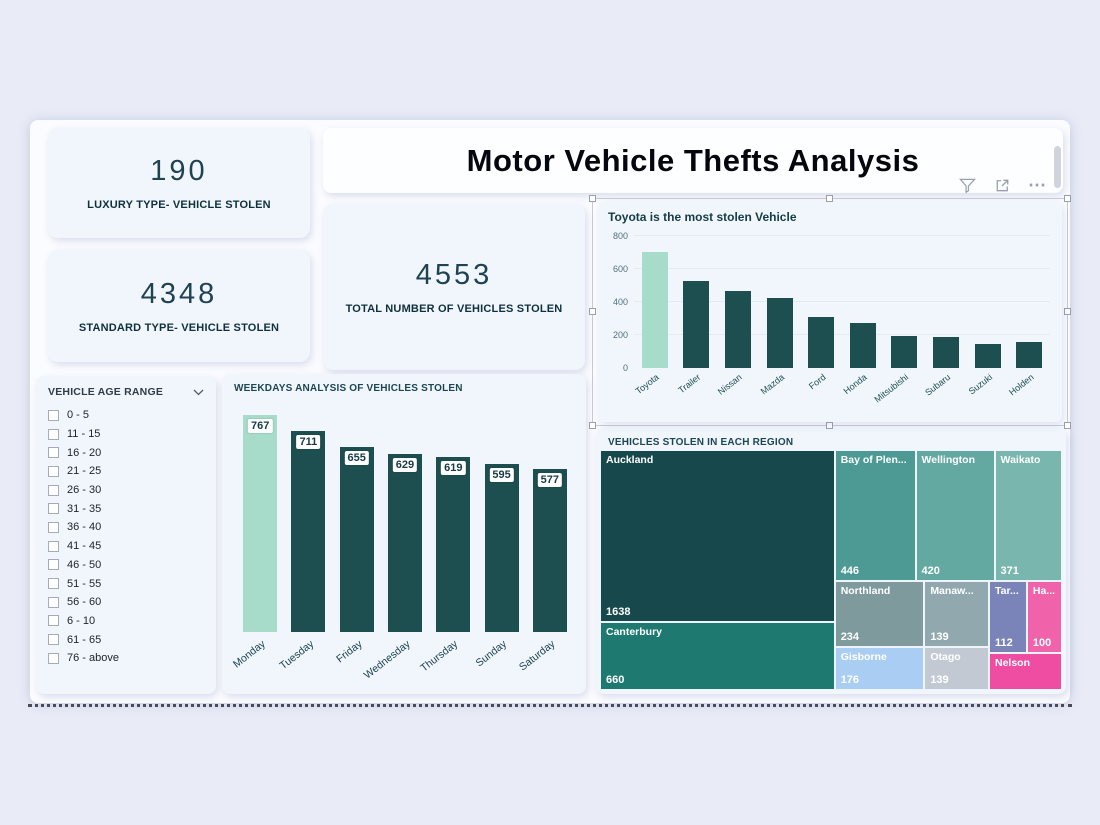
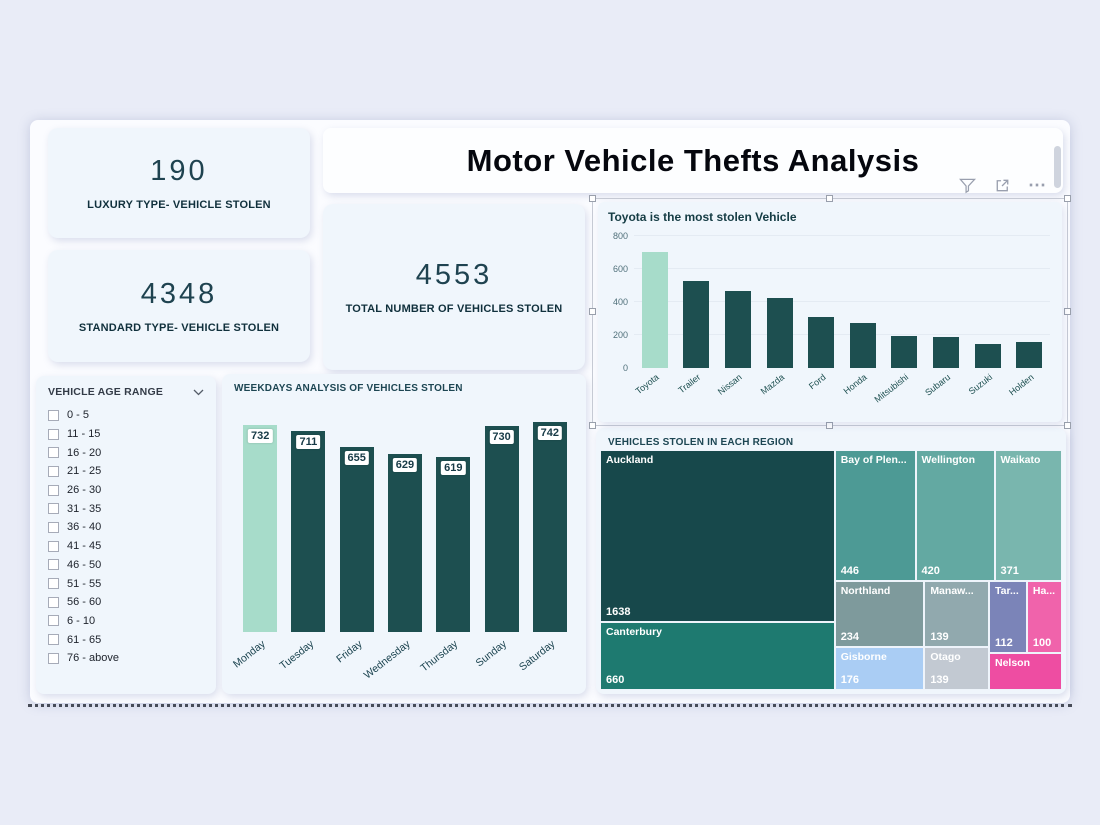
WEEKDAYS ANALYSIS OF VEHICLES STOLEN/Monday: 767 -> 732
WEEKDAYS ANALYSIS OF VEHICLES STOLEN/Sunday: 595 -> 730
WEEKDAYS ANALYSIS OF VEHICLES STOLEN/Saturday: 577 -> 742
